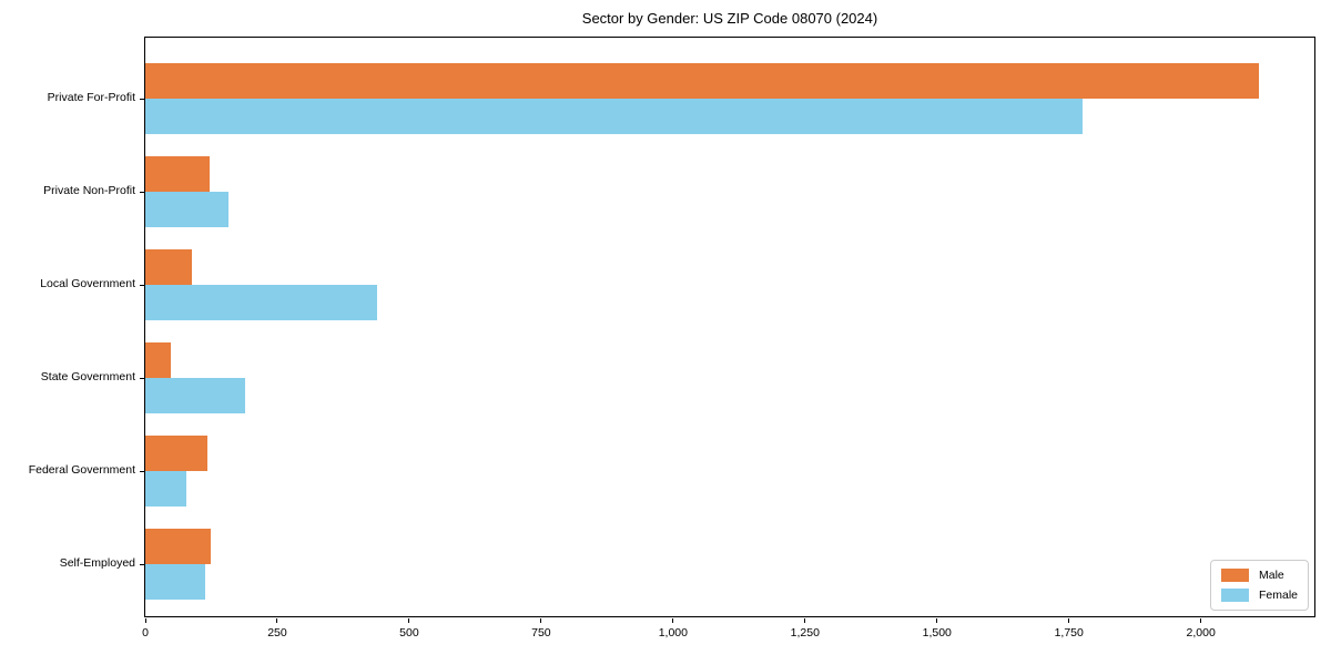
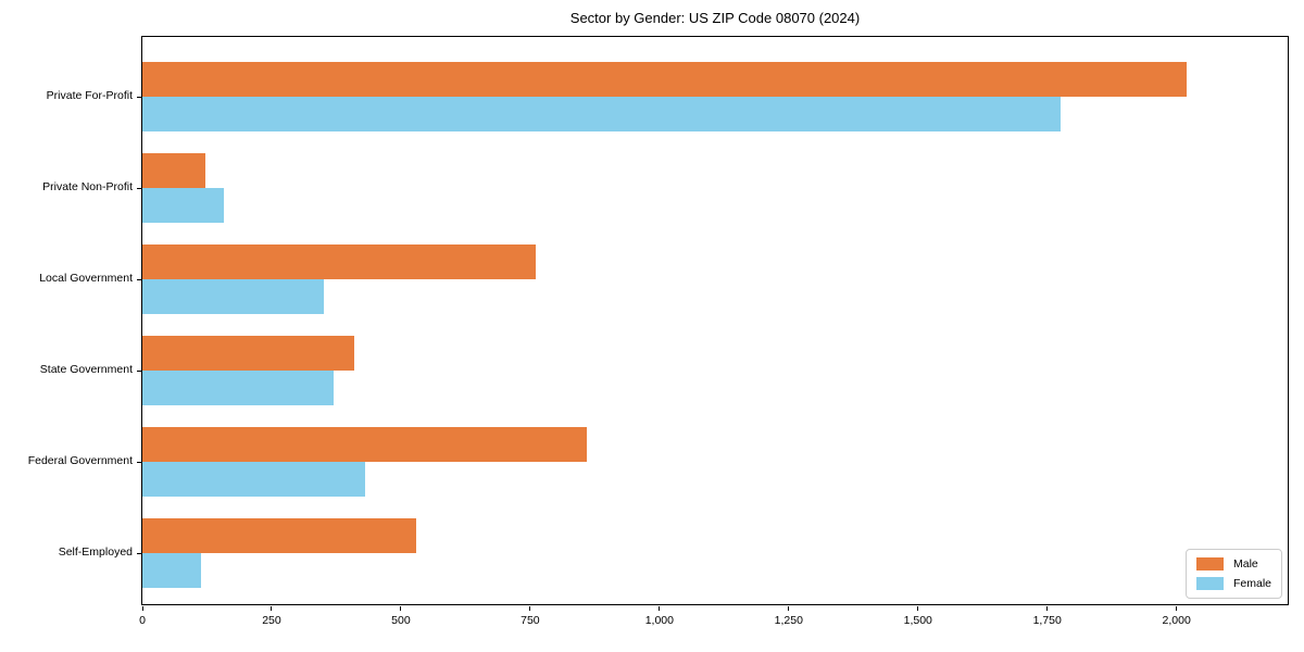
Male/Private For-Profit: 2110 -> 2020
Male/Local Government: 90 -> 760
Female/Local Government: 440 -> 350
Male/State Government: 50 -> 410
Female/State Government: 190 -> 370
Male/Federal Government: 120 -> 860
Female/Federal Government: 80 -> 430
Male/Self-Employed: 120 -> 530
